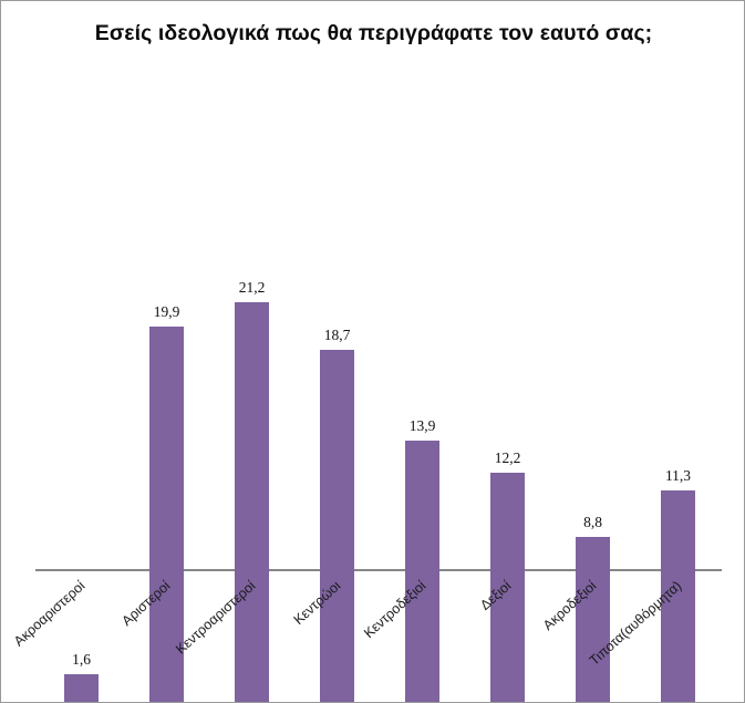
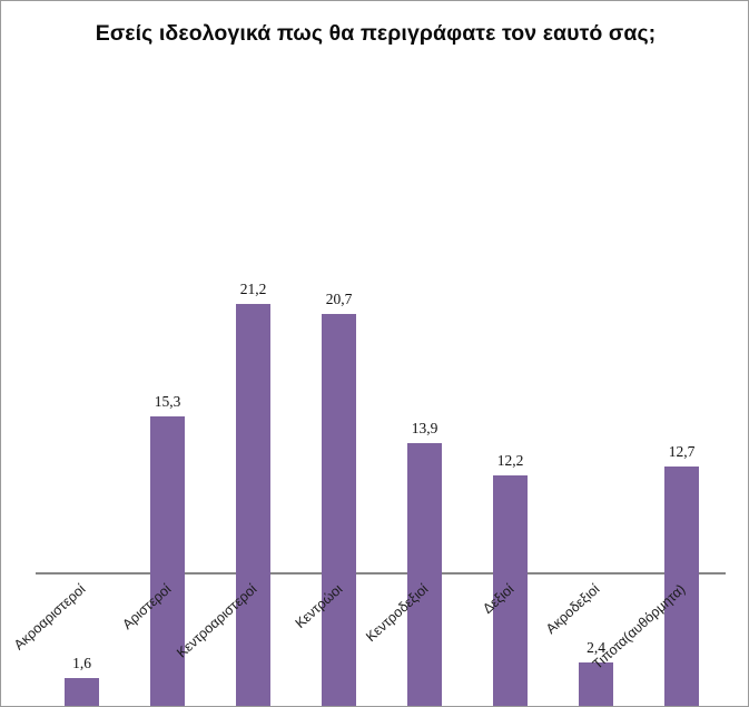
Αριστεροί: 19,9 -> 15,3
Κεντρώοι: 18,7 -> 20,7
Ακροδεξιοί: 8,8 -> 2,4
Τιποτα(αυθόρμητα): 11,3 -> 12,7
